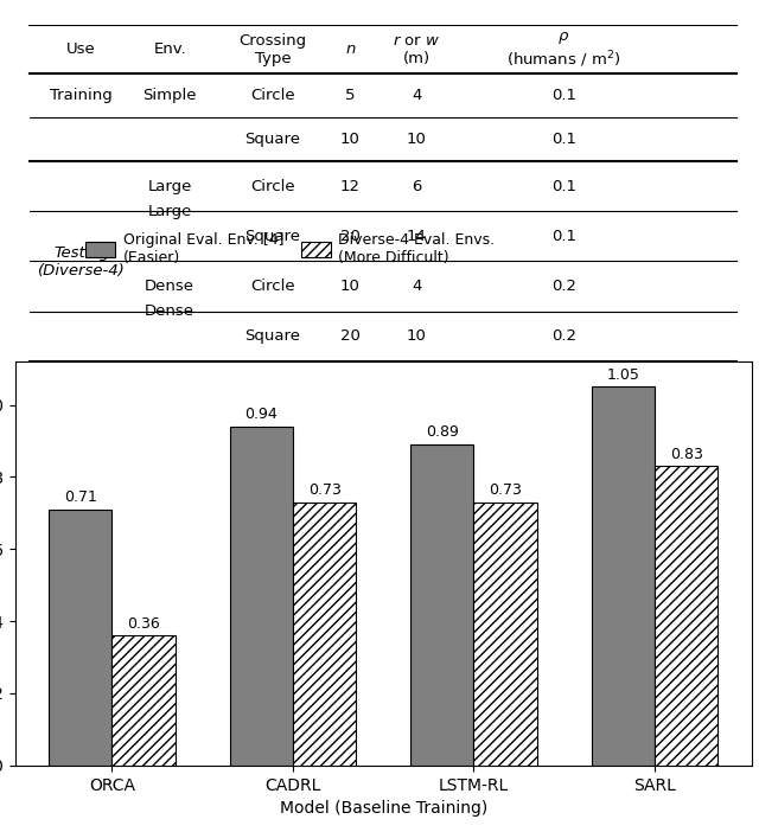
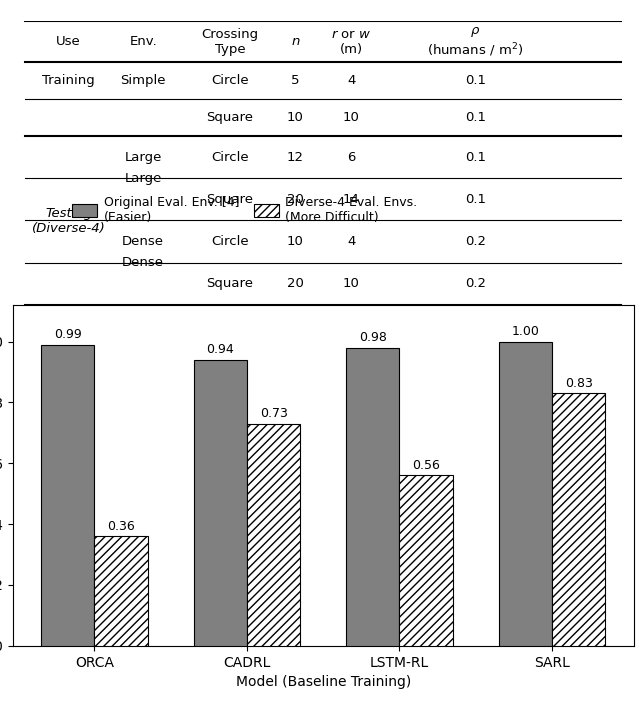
Original Eval. Env. [4] (Easier)/ORCA: 0.71 -> 0.99
Original Eval. Env. [4] (Easier)/LSTM-RL: 0.89 -> 0.98
Diverse-4 Eval. Envs. (More Difficult)/LSTM-RL: 0.73 -> 0.56
Original Eval. Env. [4] (Easier)/SARL: 1.05 -> 1.00
